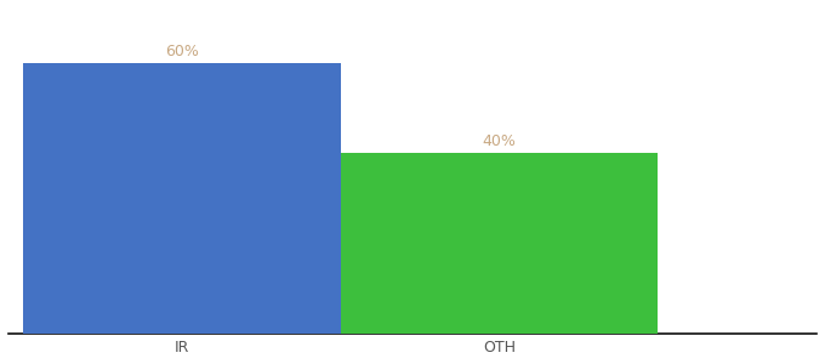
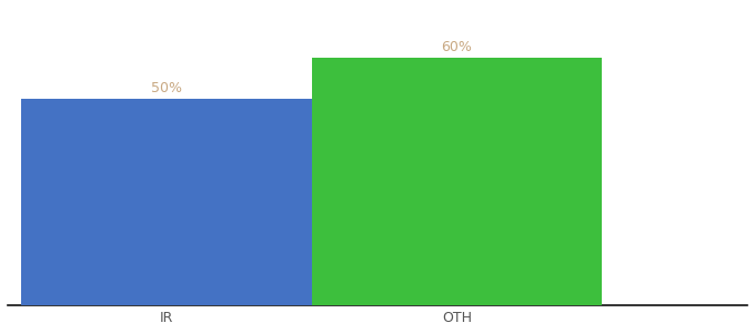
IR: 60% -> 50%
OTH: 40% -> 60%
